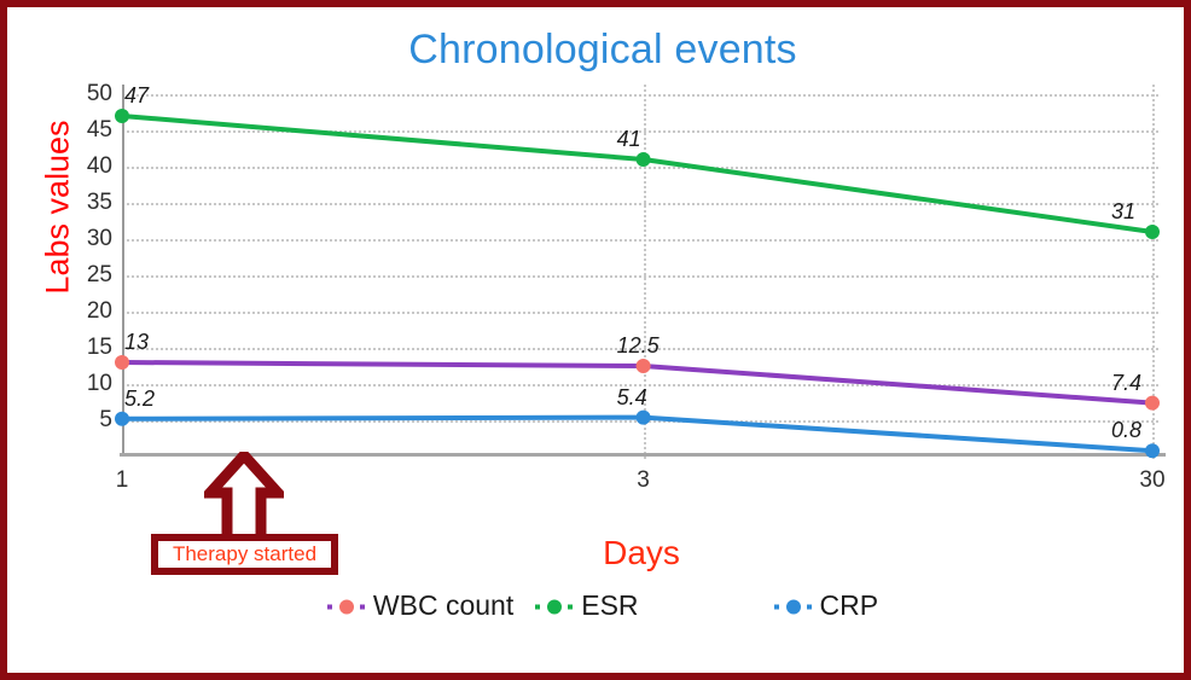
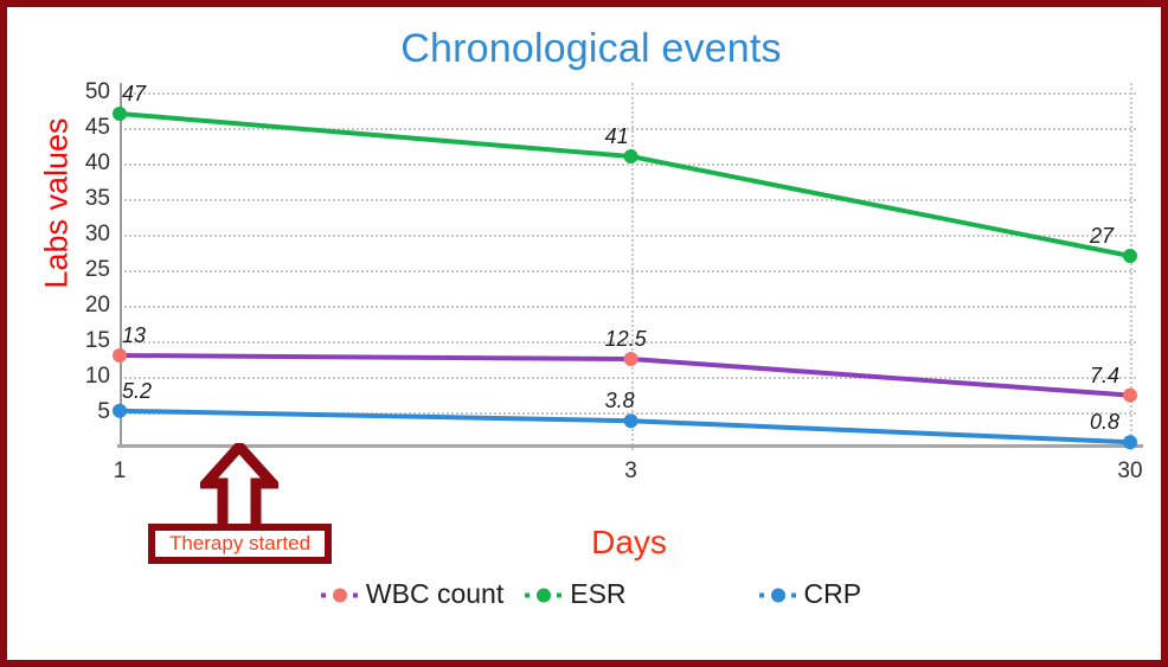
CRP/3: 5.4 -> 3.8
ESR/30: 31 -> 27
